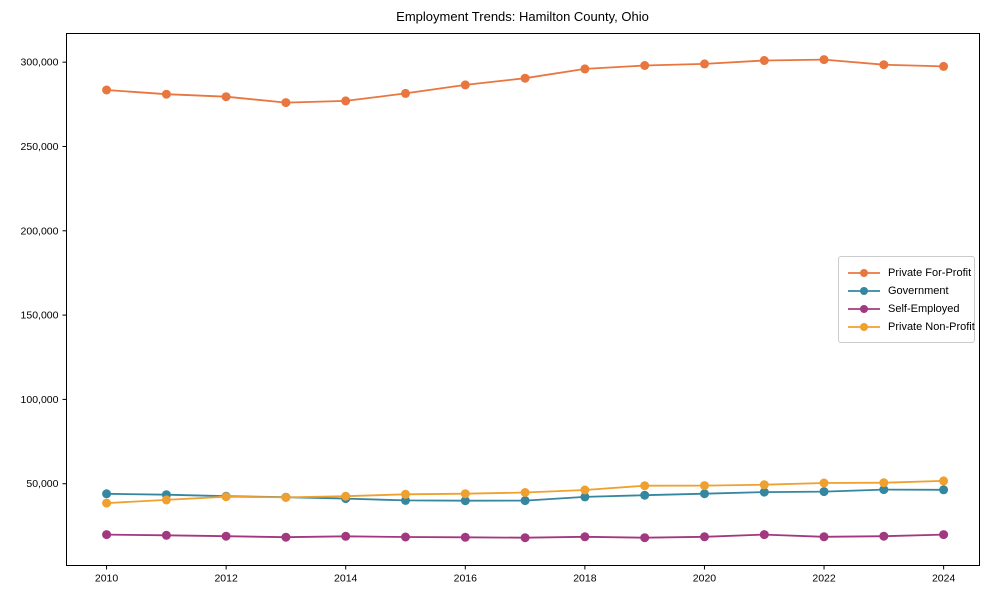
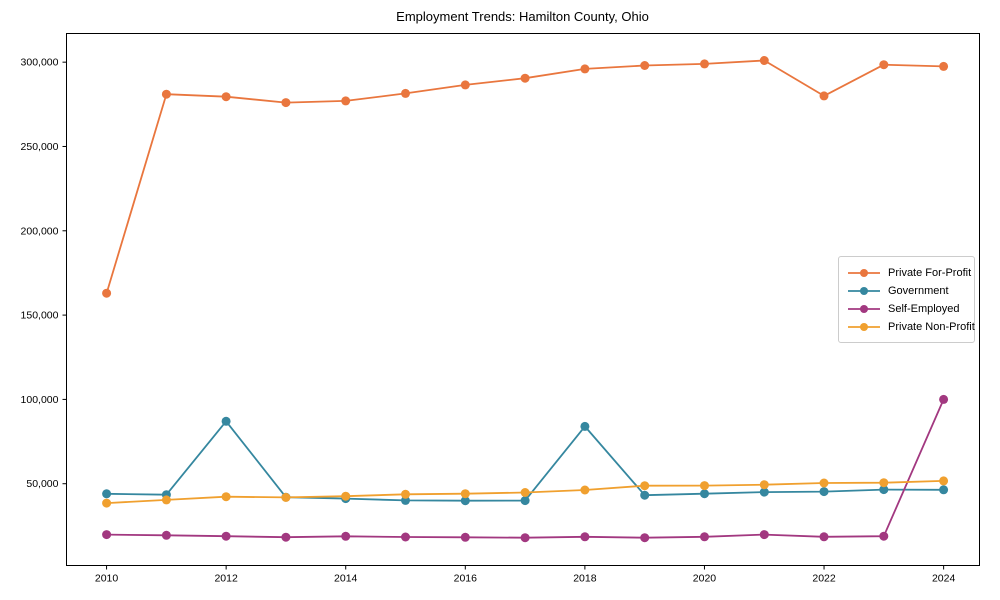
Private For-Profit/2010: 284000 -> 163000
Government/2012: 43000 -> 87000
Government/2018: 42000 -> 84000
Private For-Profit/2022: 302000 -> 280000
Self-Employed/2024: 20000 -> 100000
